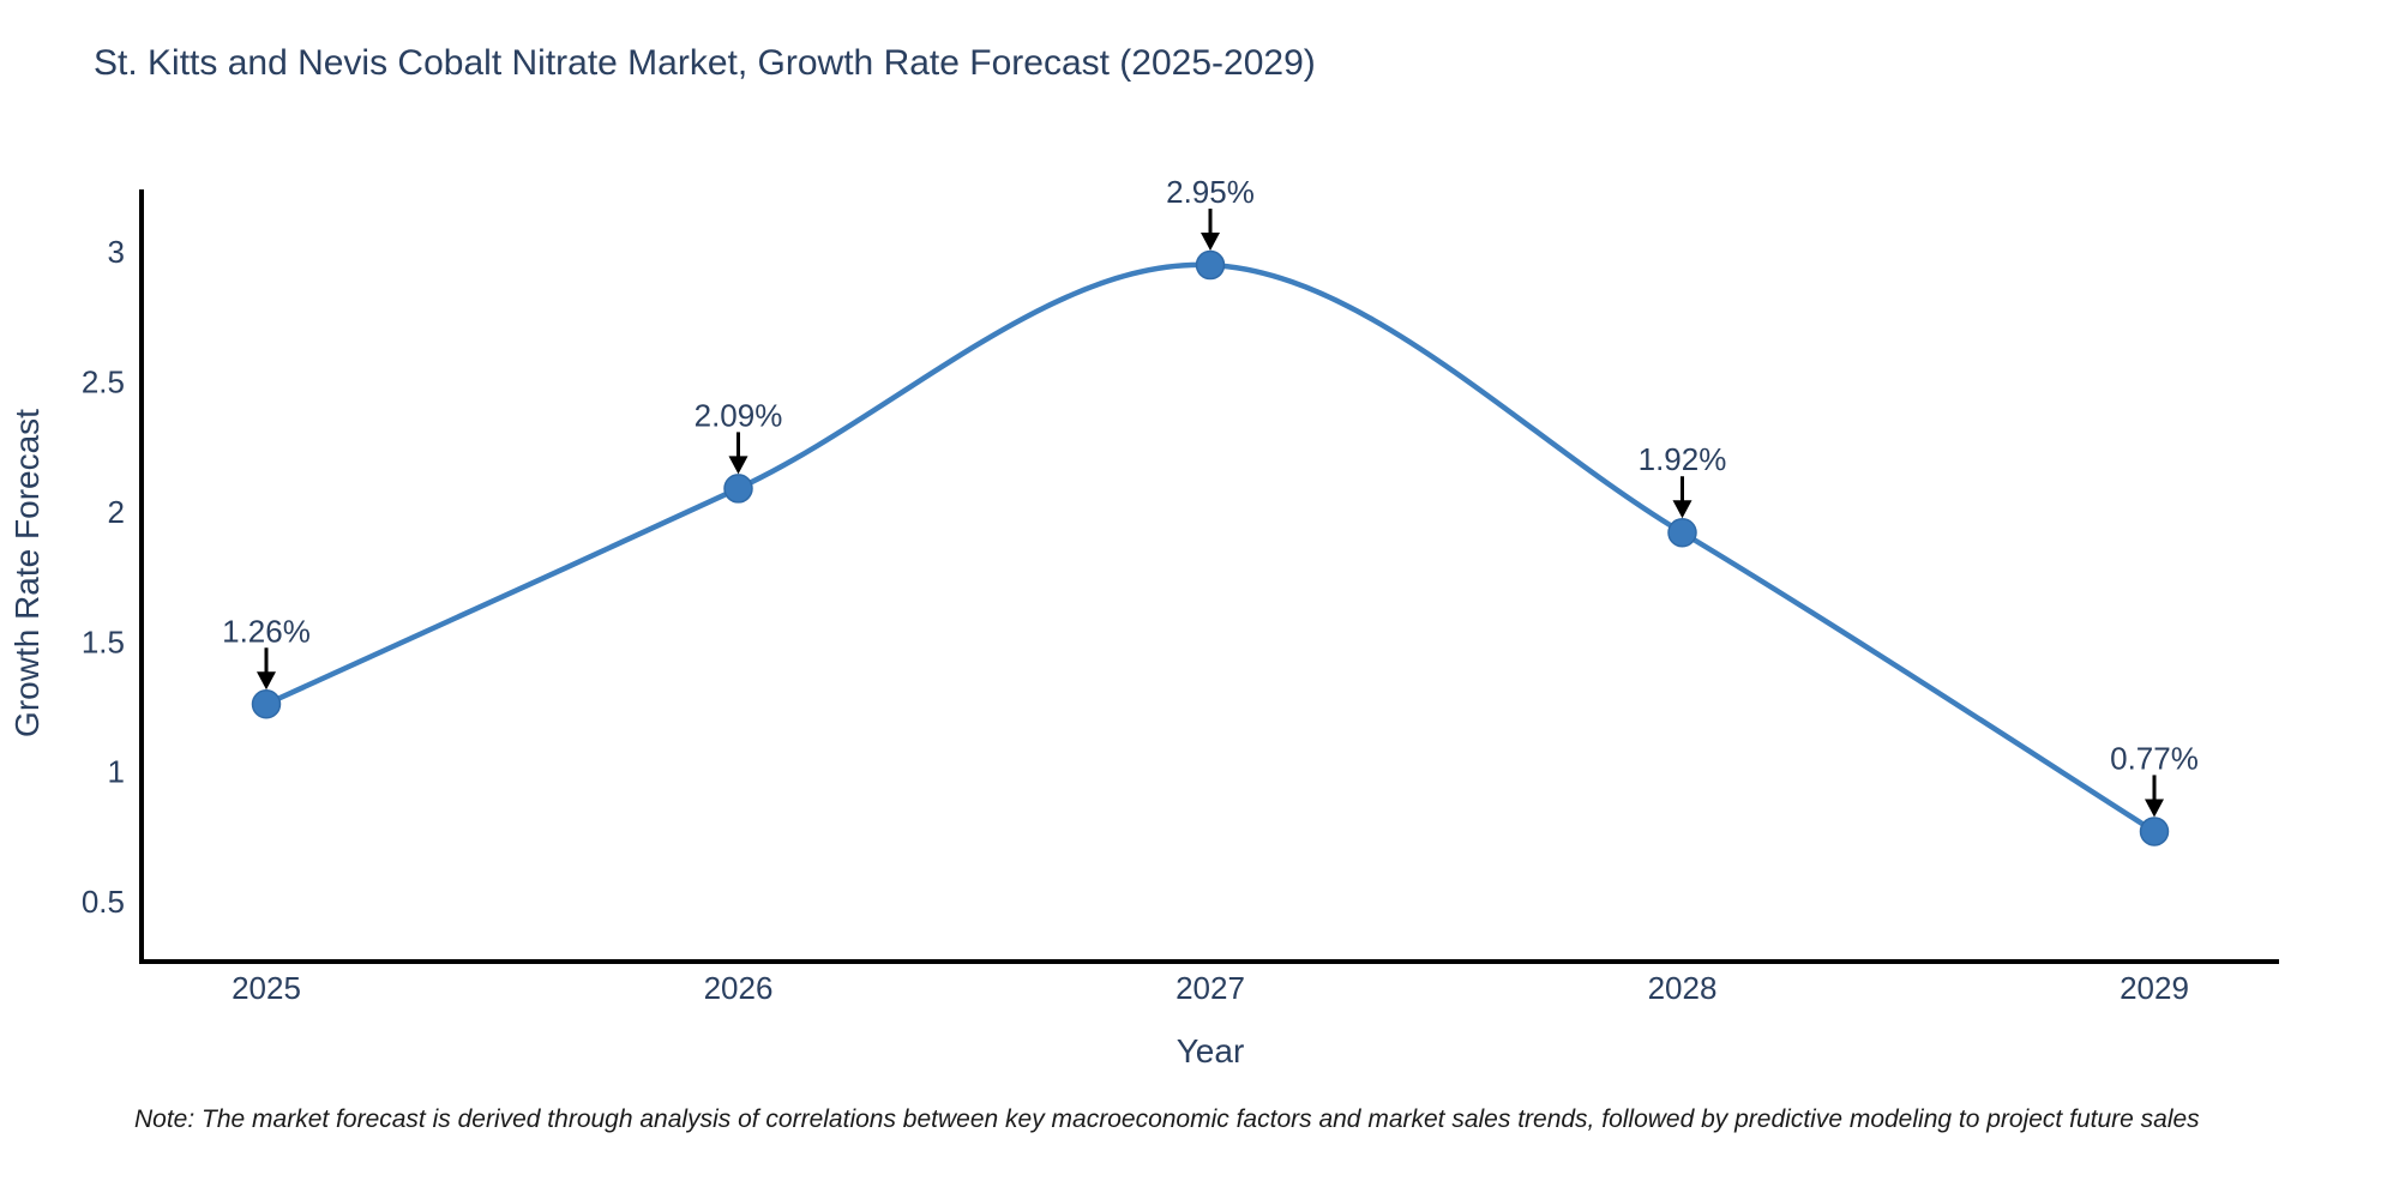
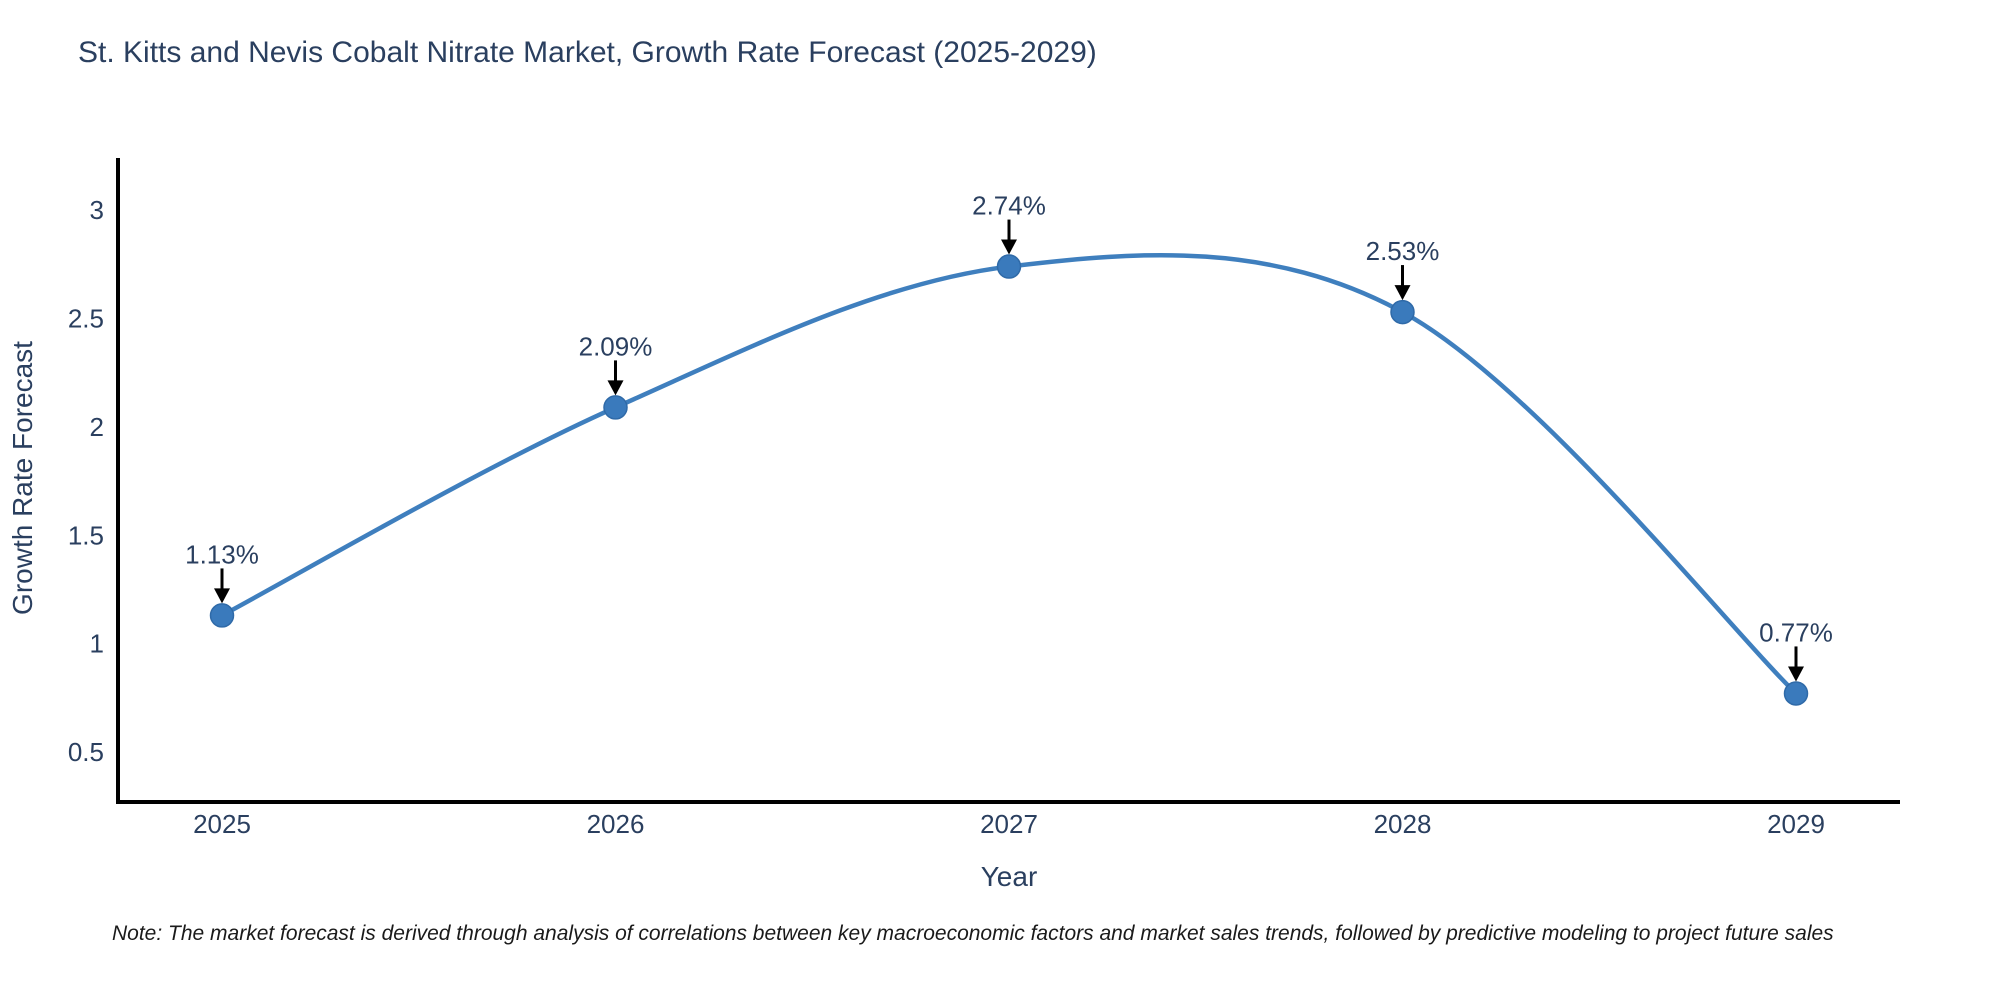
2025: 1.26% -> 1.13%
2027: 2.95% -> 2.74%
2028: 1.92% -> 2.53%
